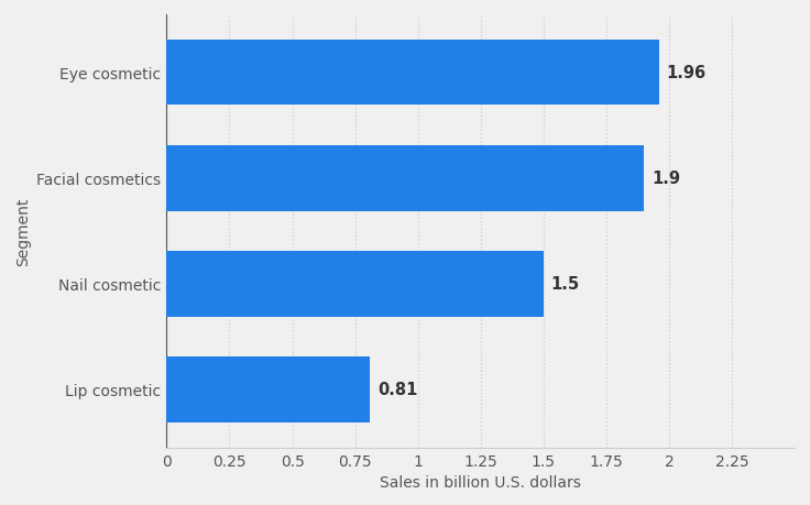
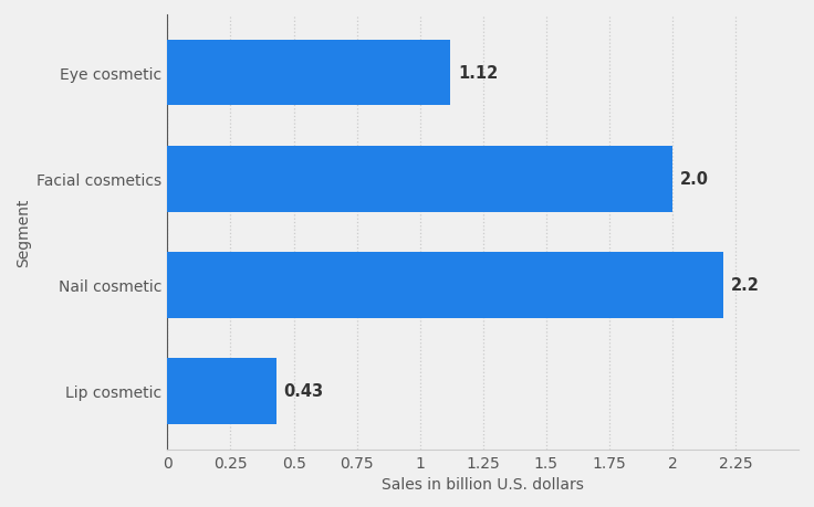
Eye cosmetic: 1.96 -> 1.12
Facial cosmetics: 1.9 -> 2.0
Nail cosmetic: 1.5 -> 2.2
Lip cosmetic: 0.81 -> 0.43
